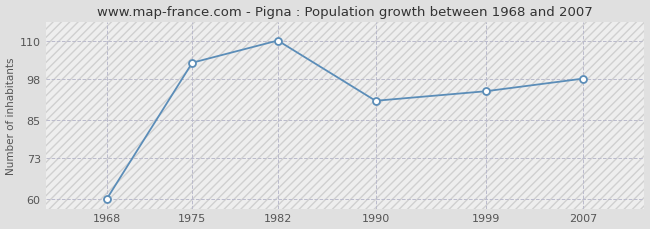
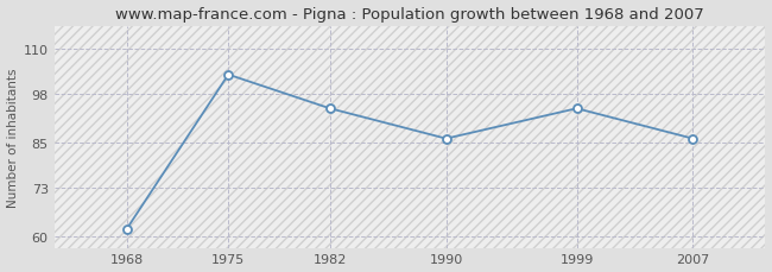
1968: 60 -> 62
1982: 110 -> 94
1990: 91 -> 86
2007: 98 -> 86
